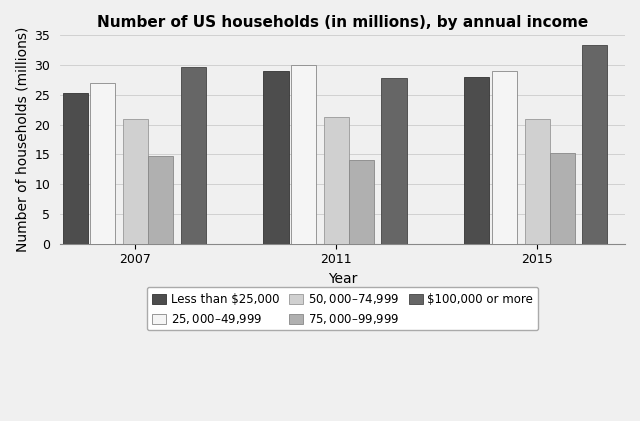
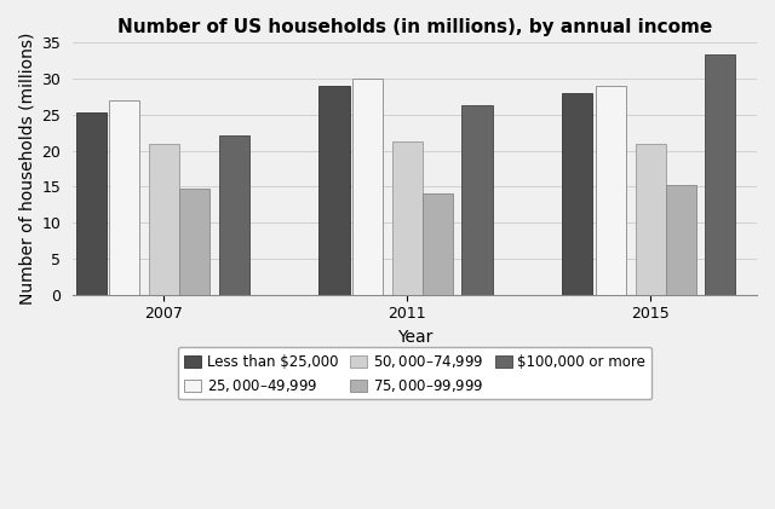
$100,000 or more/2007: 29.6 -> 22.2
$100,000 or more/2011: 27.8 -> 26.4
